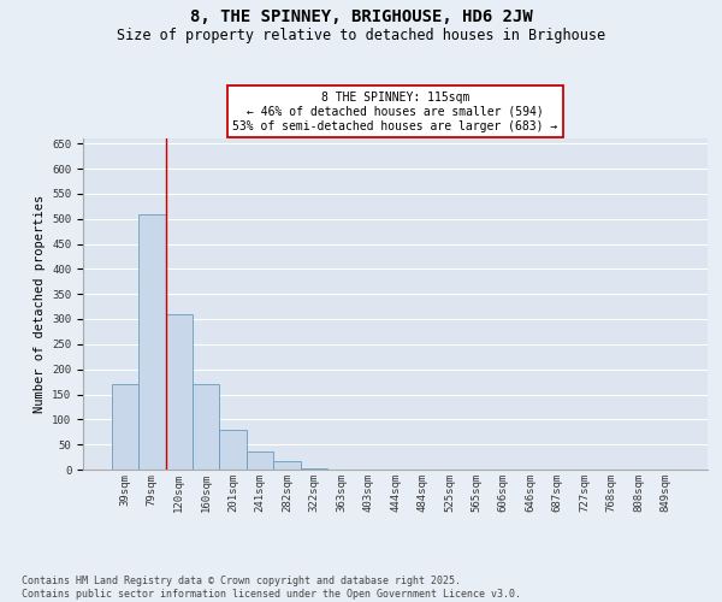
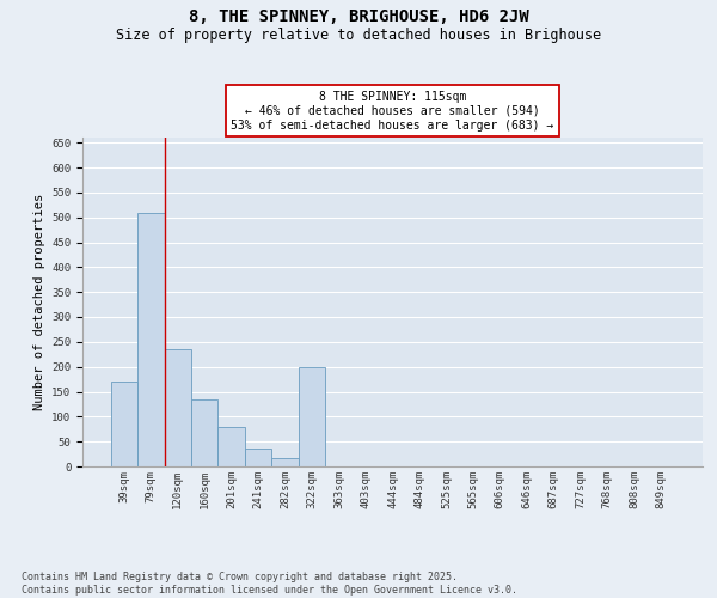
120sqm: 310 -> 235
160sqm: 170 -> 135
322sqm: 2 -> 200
